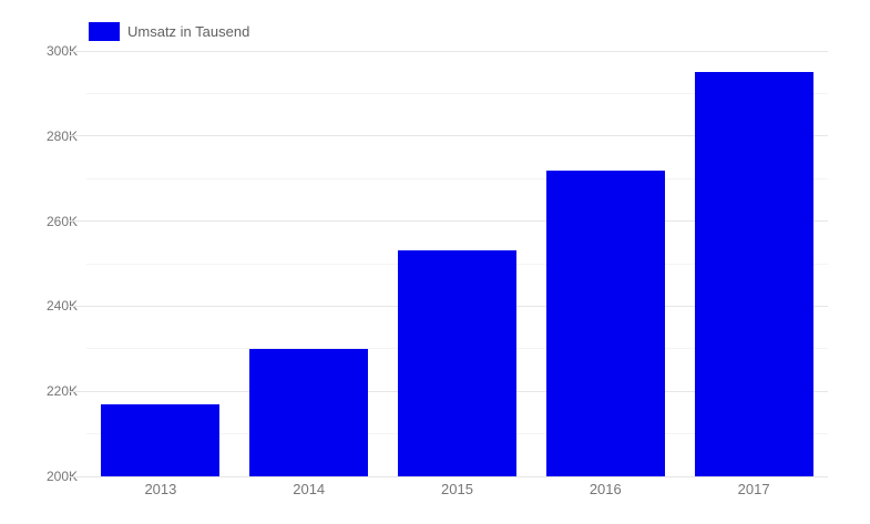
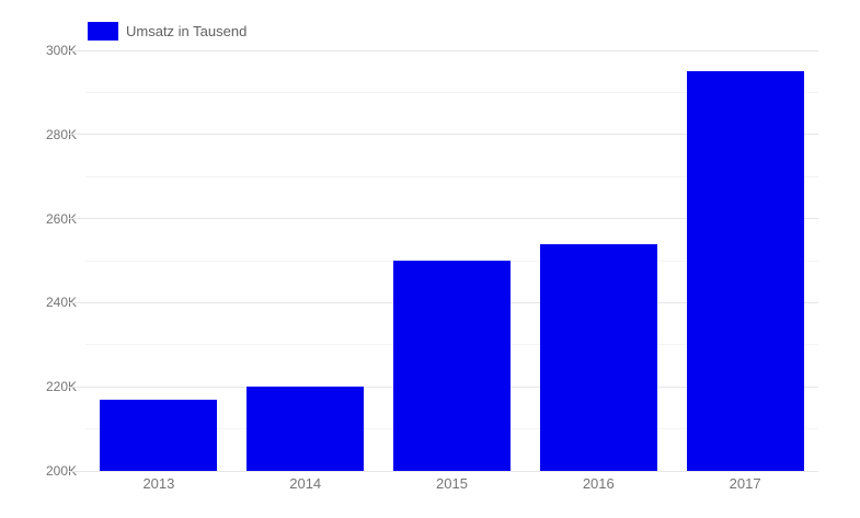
2014: 230K -> 220K
2015: 253K -> 250K
2016: 272K -> 254K
